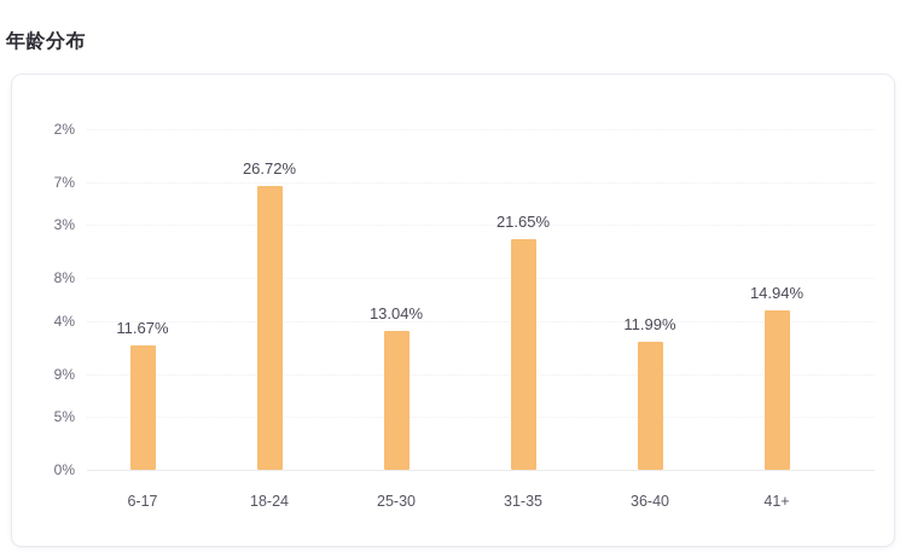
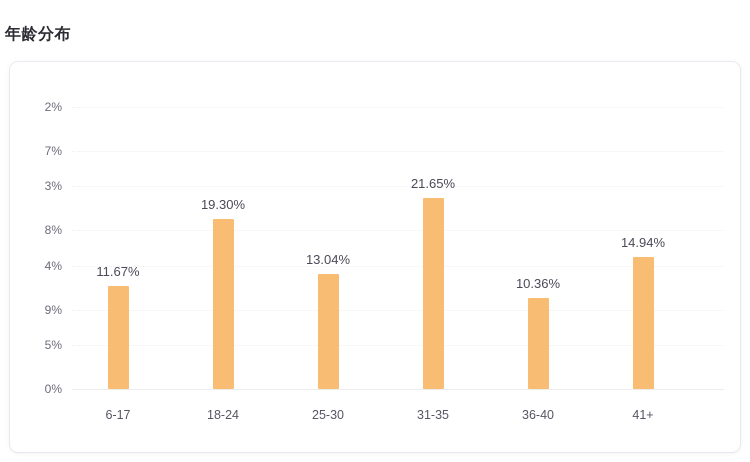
18-24: 26.72% -> 19.30%
36-40: 11.99% -> 10.36%
